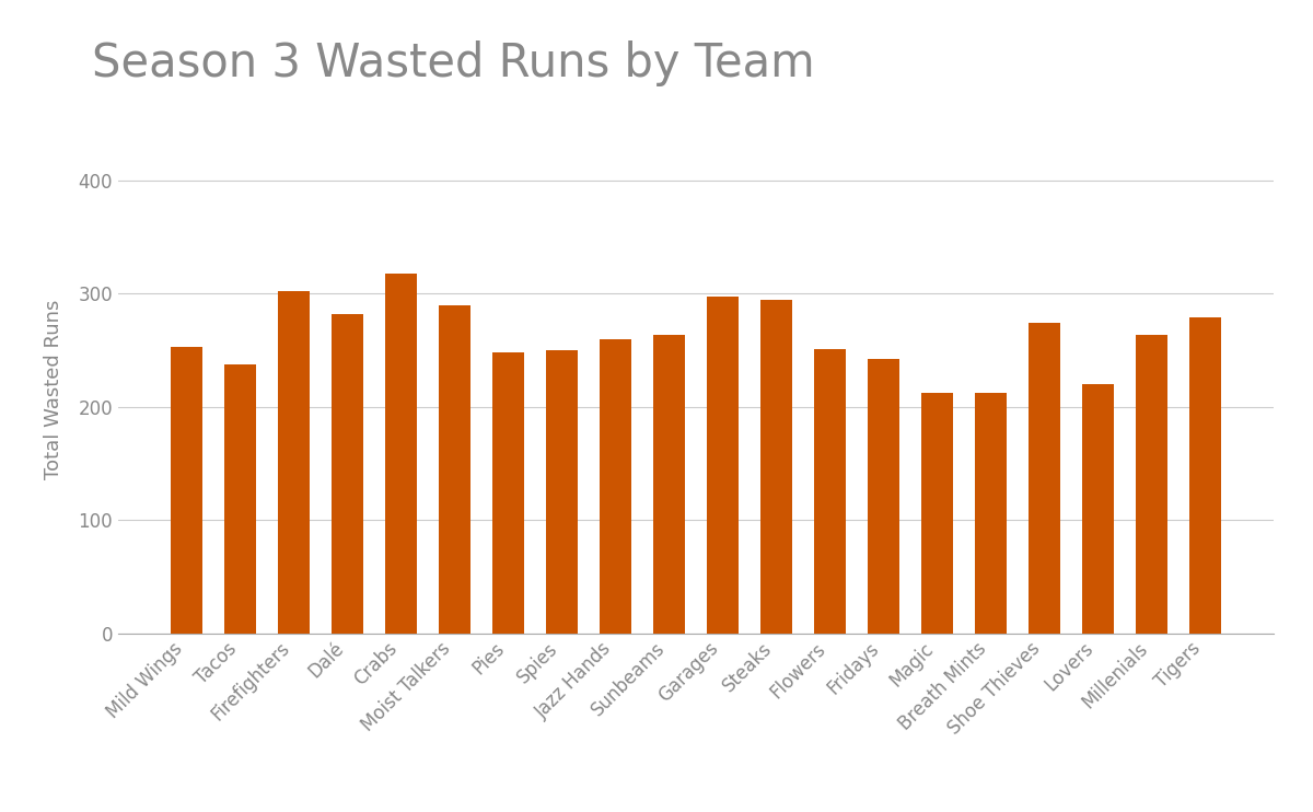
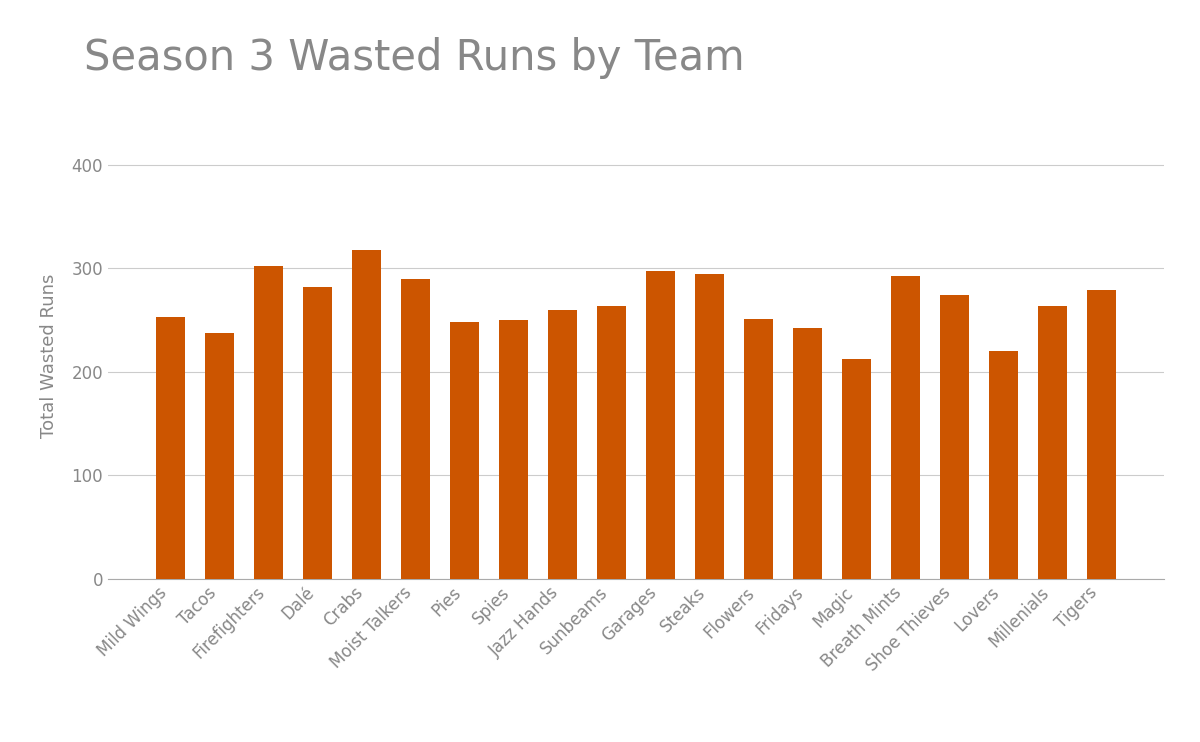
Breath Mints: 212 -> 292
